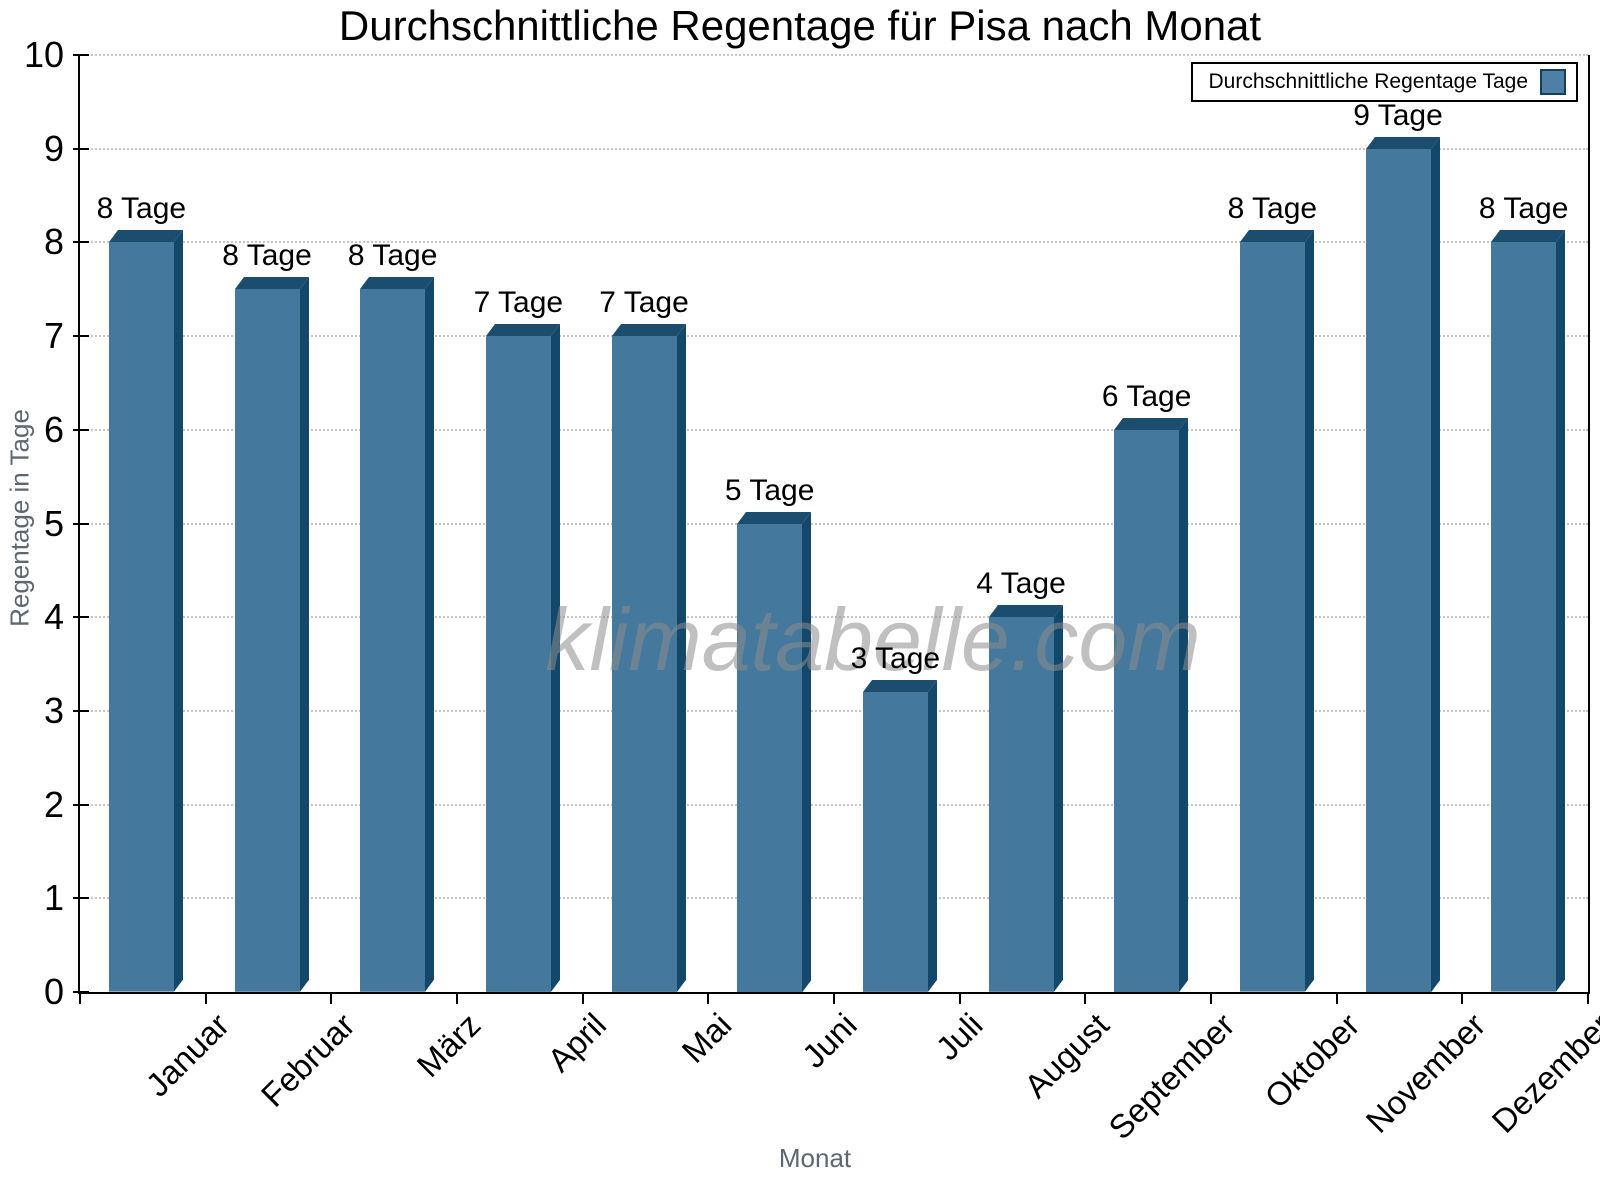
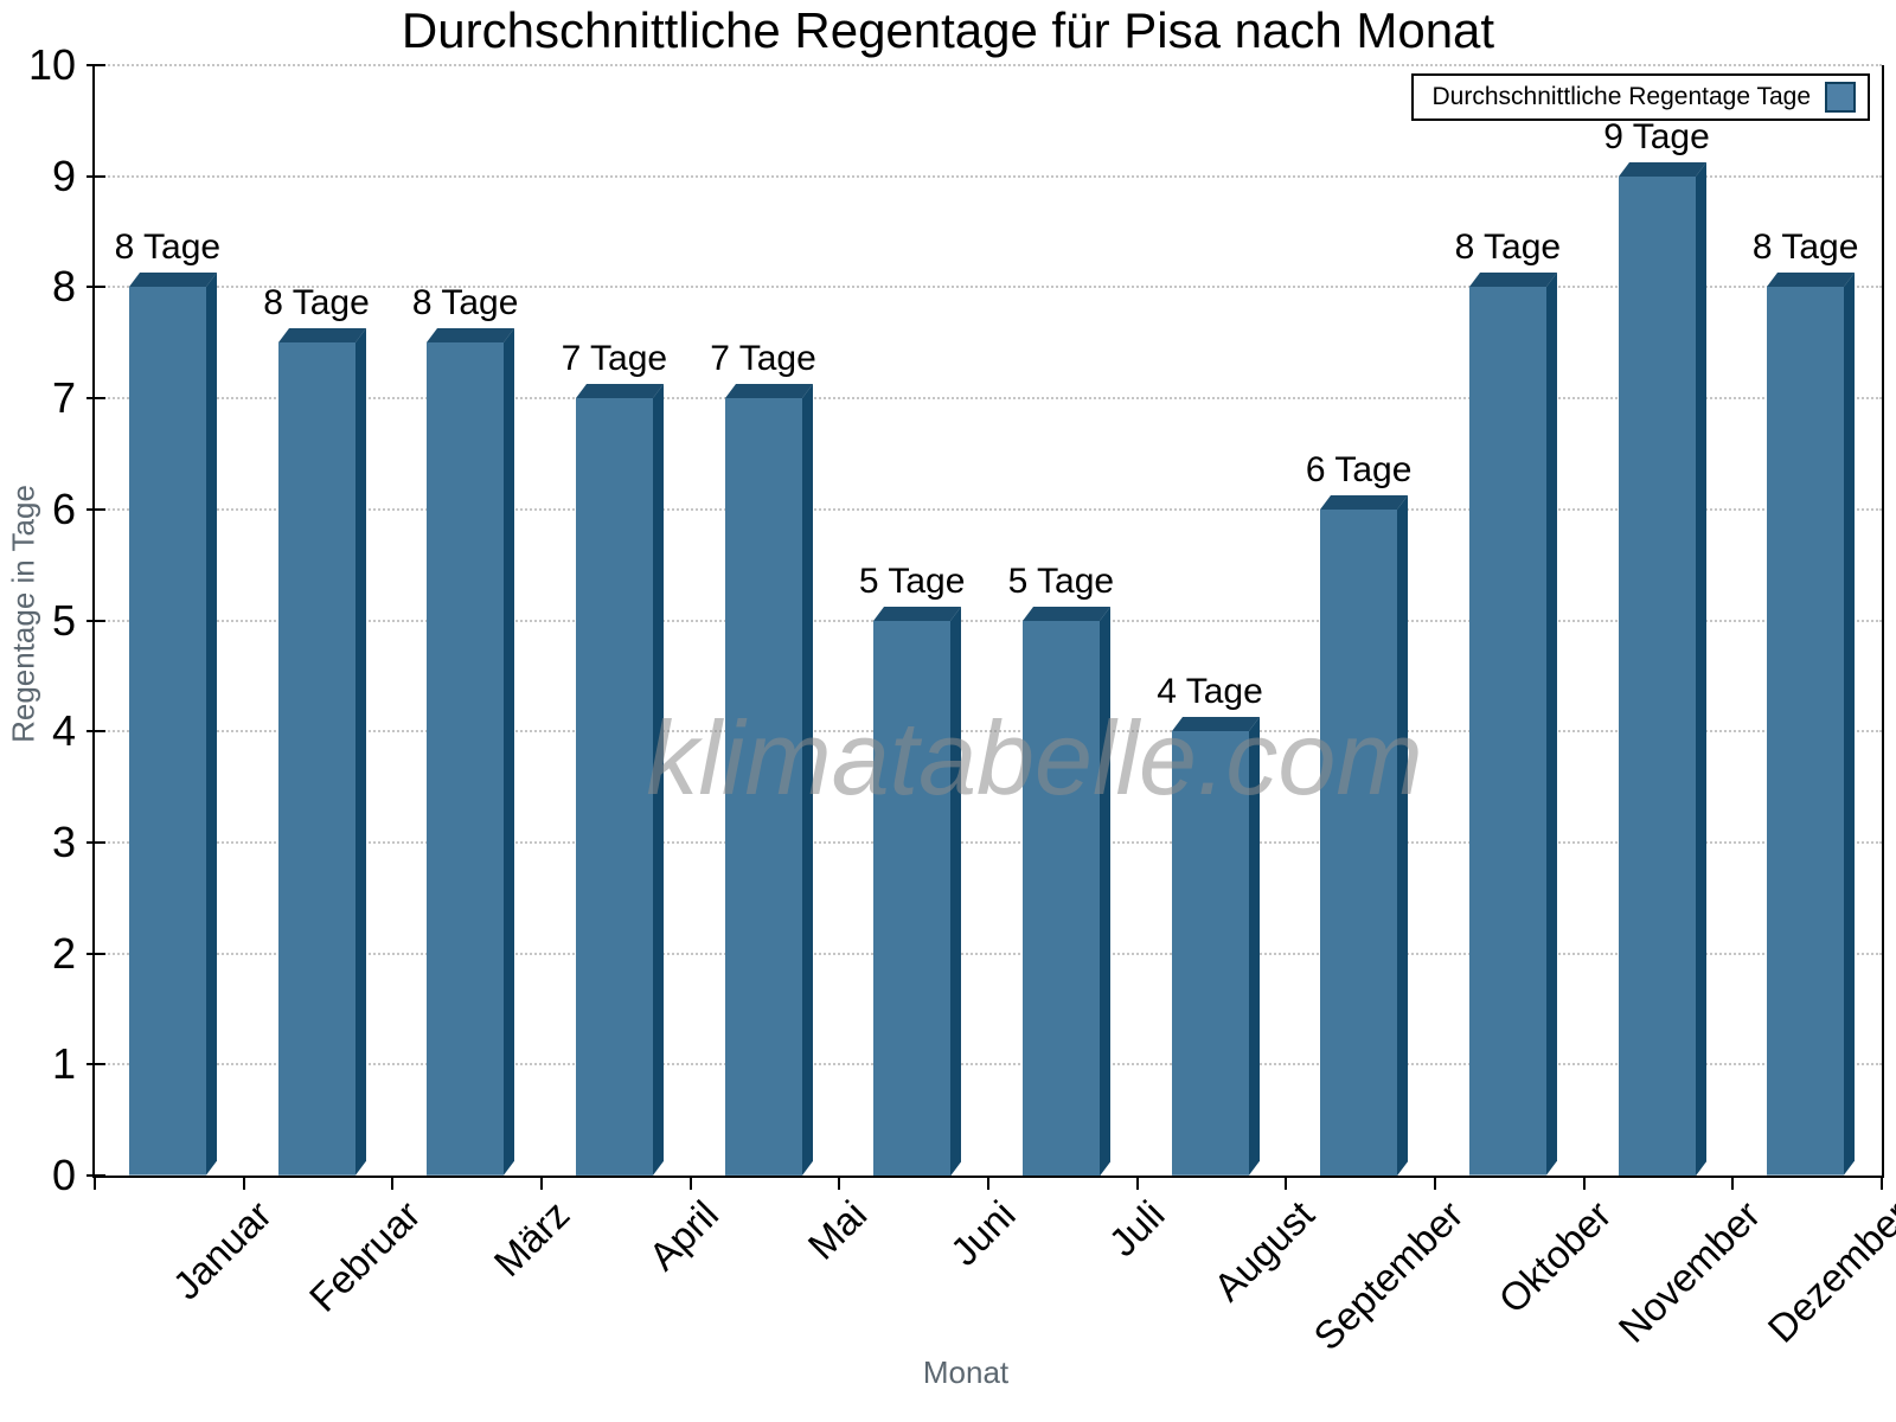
Juli: 3 -> 5
